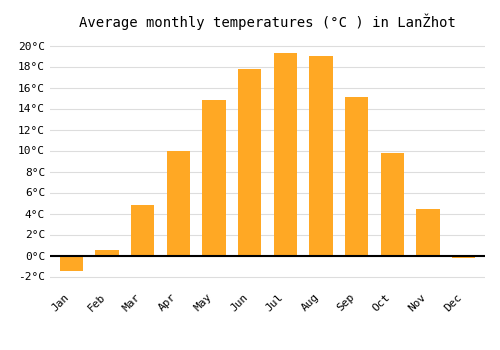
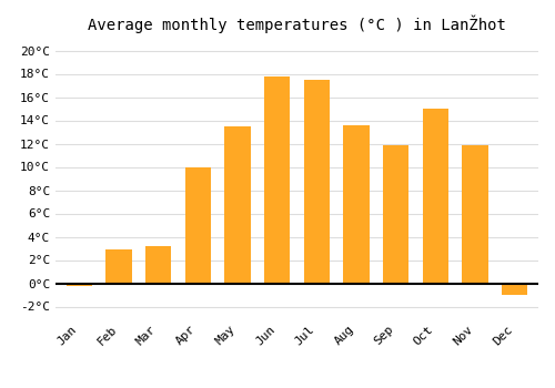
Jan: -1.5°C -> -0.2°C
Feb: 0.5°C -> 2.9°C
Mar: 4.8°C -> 3.2°C
May: 14.8°C -> 13.5°C
Jul: 19.3°C -> 17.5°C
Aug: 19.0°C -> 13.6°C
Sep: 15.1°C -> 11.9°C
Oct: 9.8°C -> 15.0°C
Nov: 4.4°C -> 11.9°C
Dec: -0.2°C -> -1.0°C
